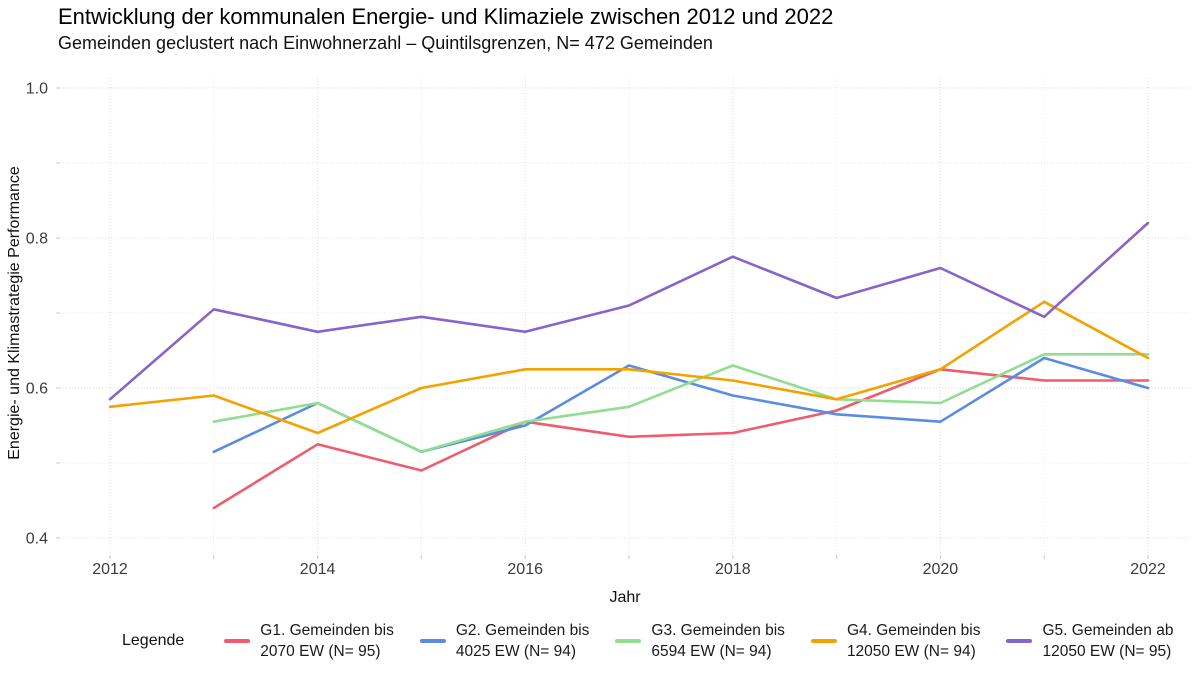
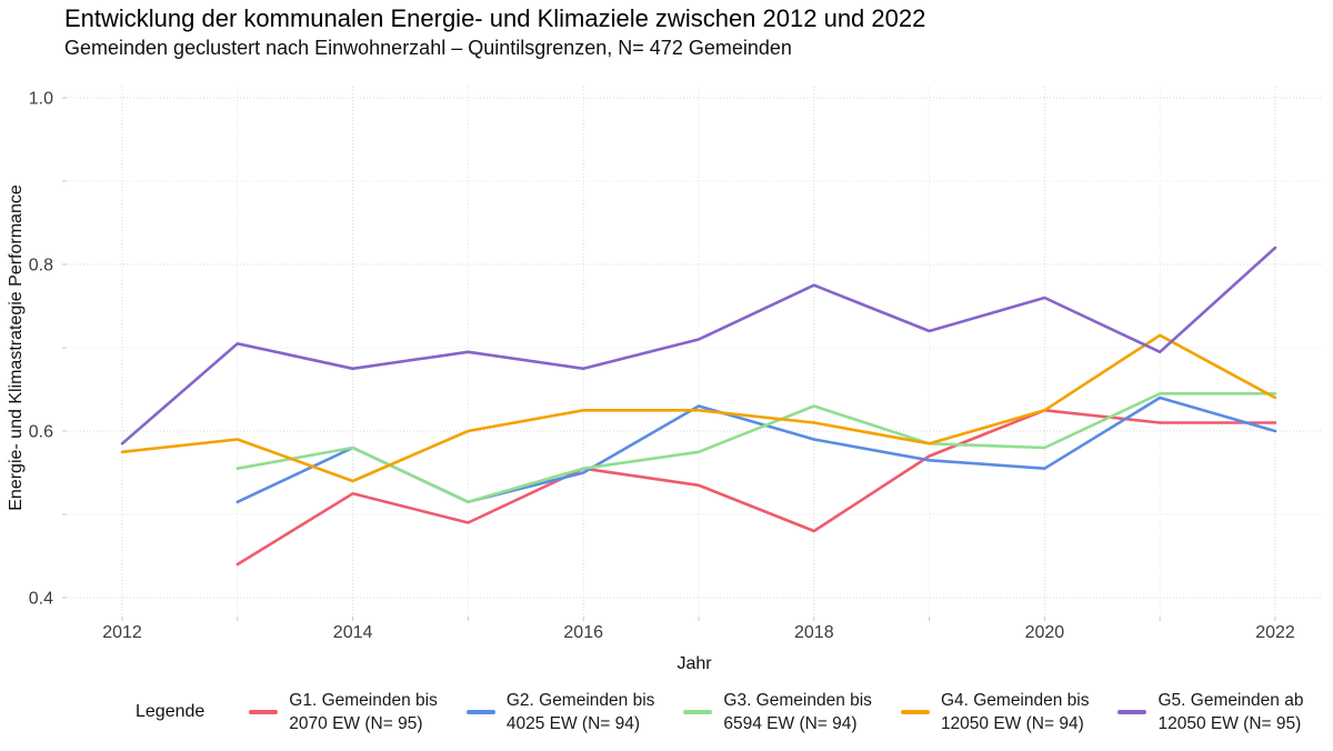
G1. Gemeinden bis 2070 EW (N= 95)/2018: 0.54 -> 0.48
